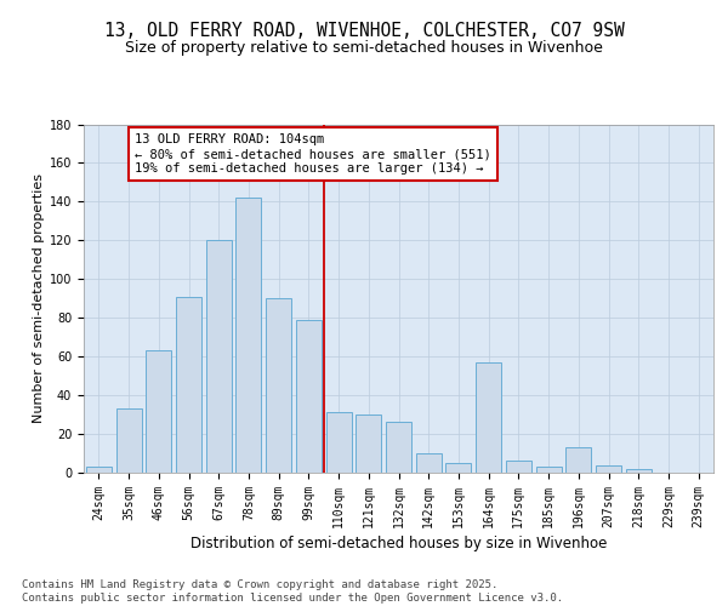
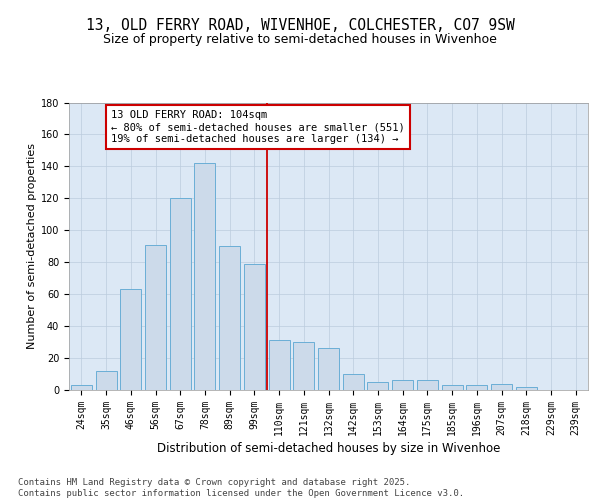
35sqm: 33 -> 12
164sqm: 57 -> 6
196sqm: 13 -> 3
